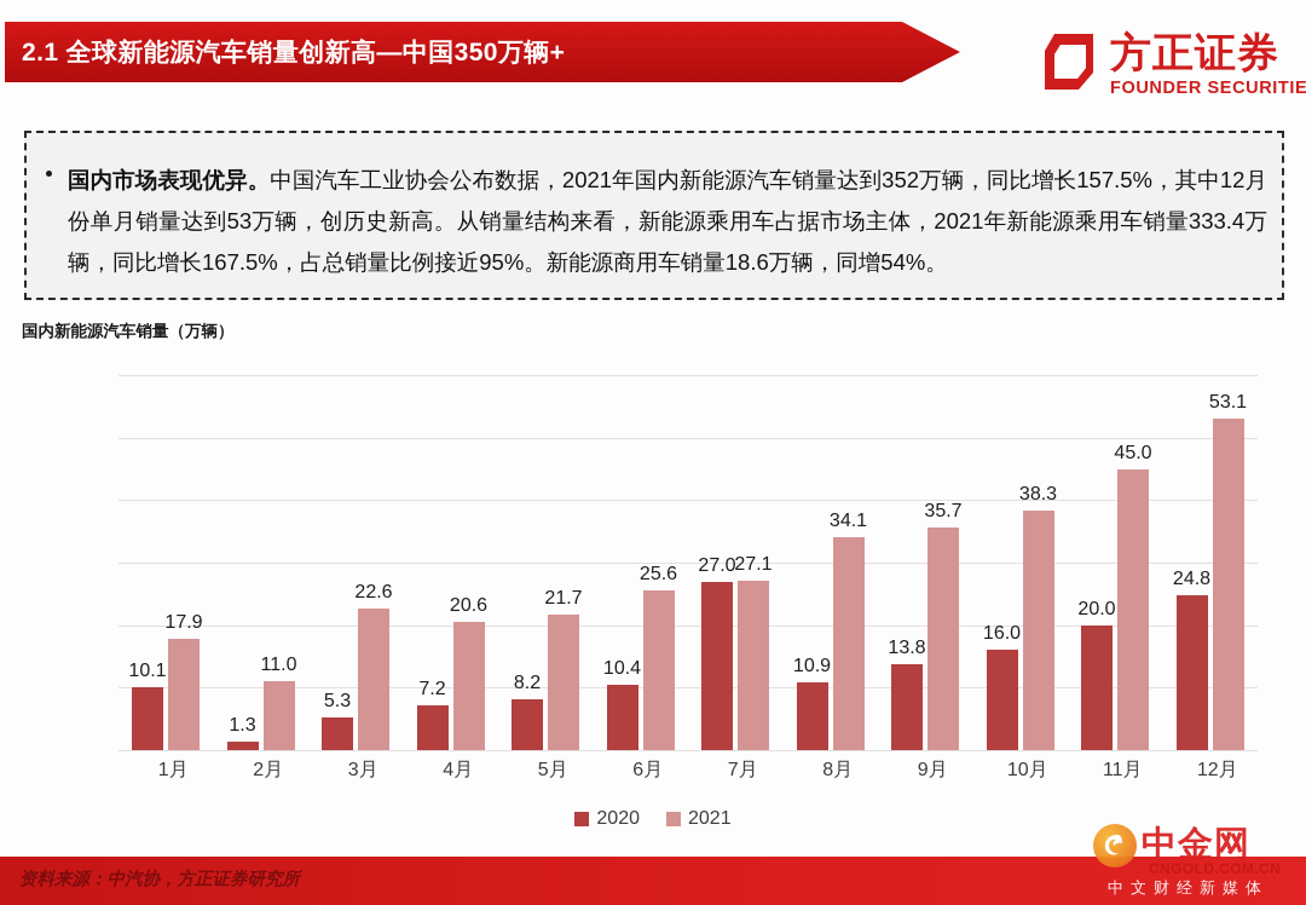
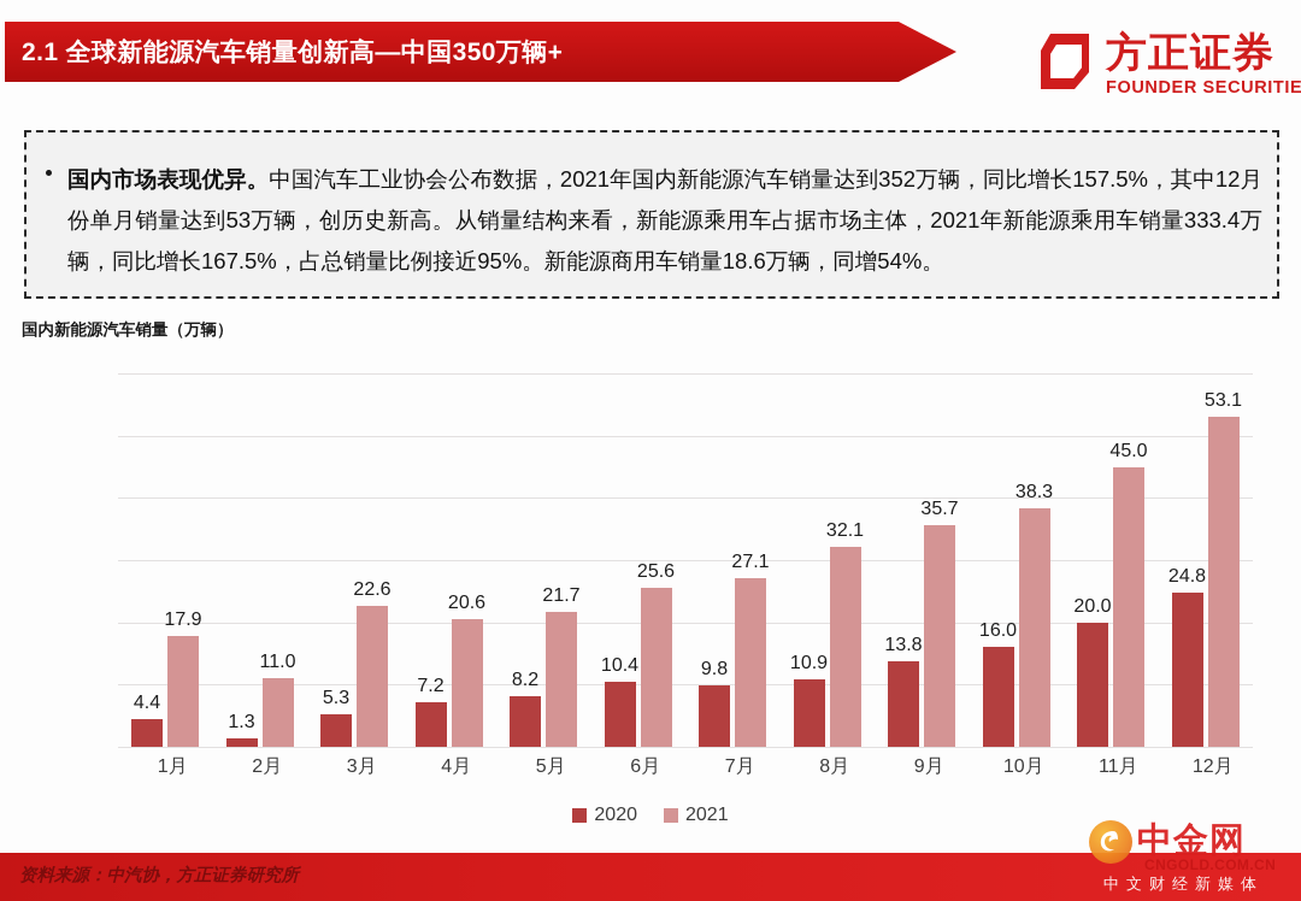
2020/1月: 10.1 -> 4.4
2020/7月: 27.0 -> 9.8
2021/8月: 34.1 -> 32.1
